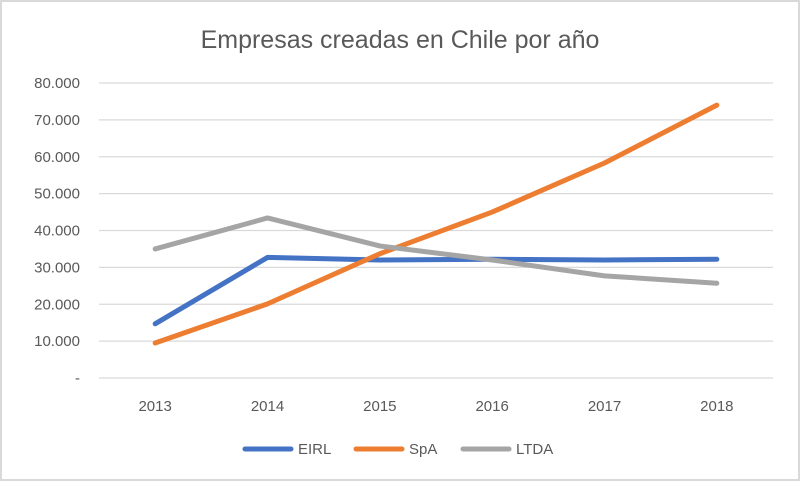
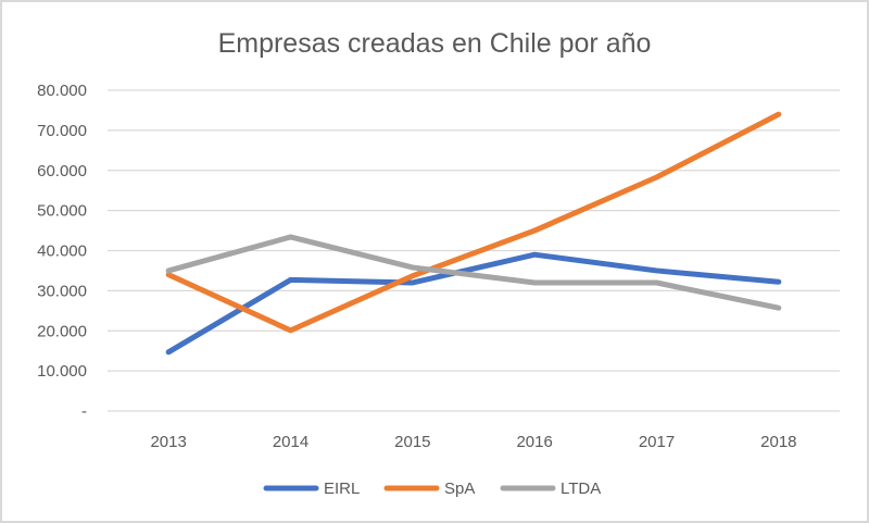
SpA/2013: 10000 -> 34000
EIRL/2016: 32000 -> 39000
EIRL/2017: 32000 -> 35000
LTDA/2017: 28000 -> 32000
